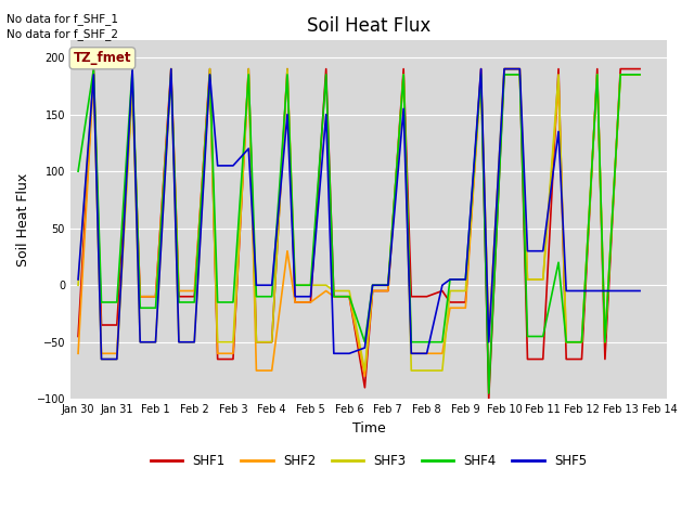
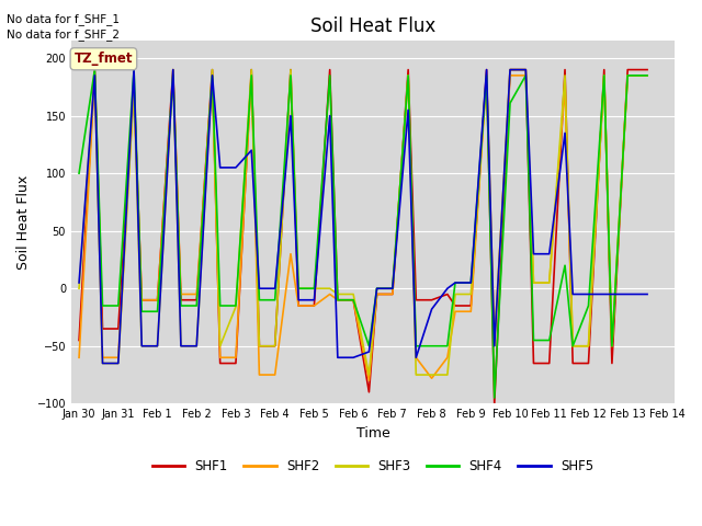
SHF3/Feb 3: -50 -> -16
SHF2/Feb 8: -60 -> -78
SHF5/Feb 8: -60 -> -18
SHF4/Feb 10: 185 -> 161
SHF4/Feb 12: -50 -> -15
